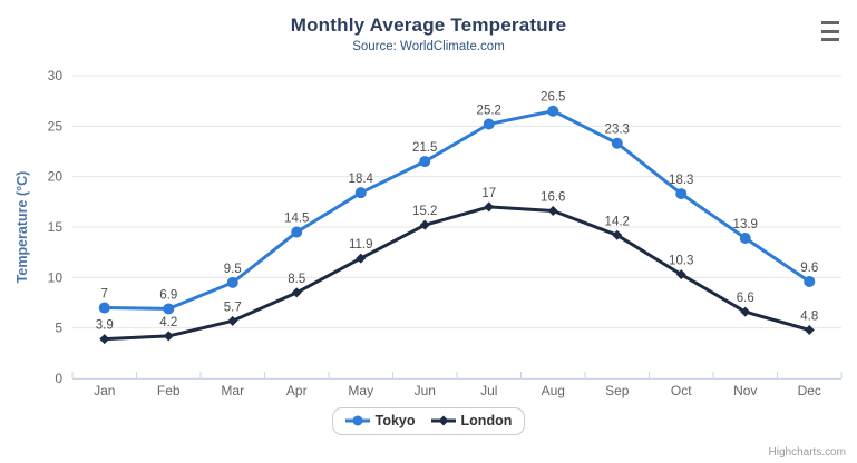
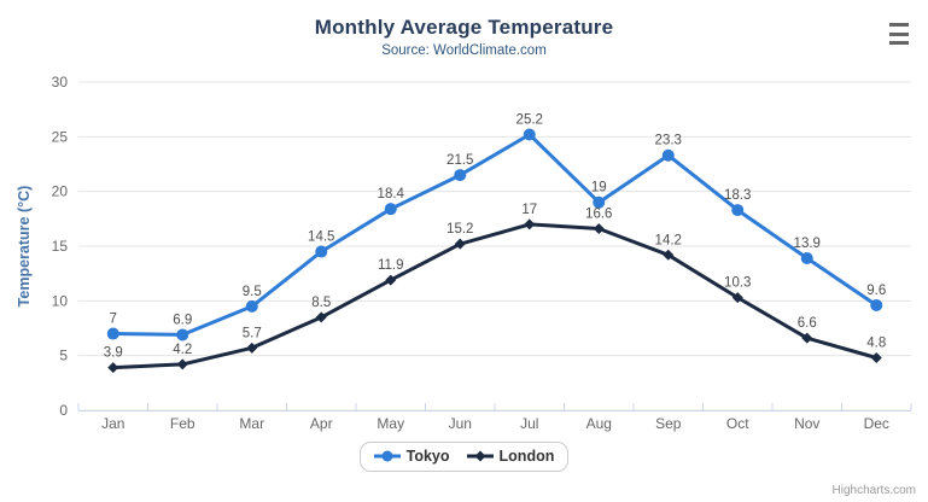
Tokyo/Aug: 26.5 -> 19
